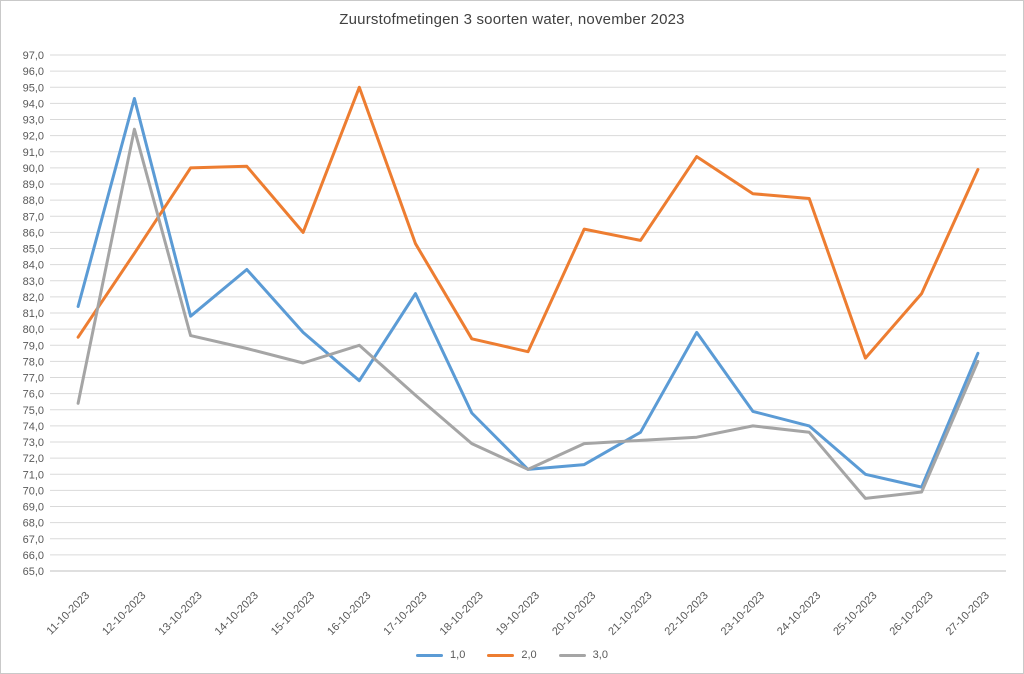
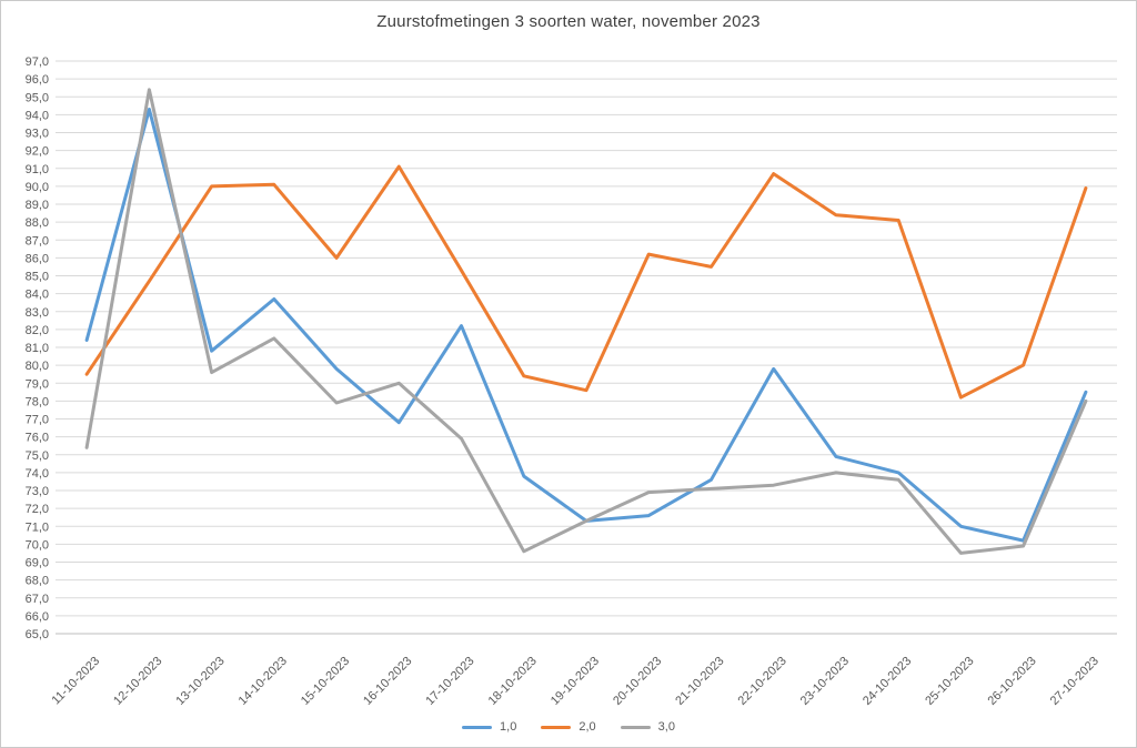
3,0/12-10-2023: 92,4 -> 95,4
3,0/14-10-2023: 78,8 -> 81,5
2,0/16-10-2023: 95,0 -> 91,1
1,0/18-10-2023: 74,8 -> 73,8
3,0/18-10-2023: 72,9 -> 69,6
2,0/26-10-2023: 82,2 -> 80,0
